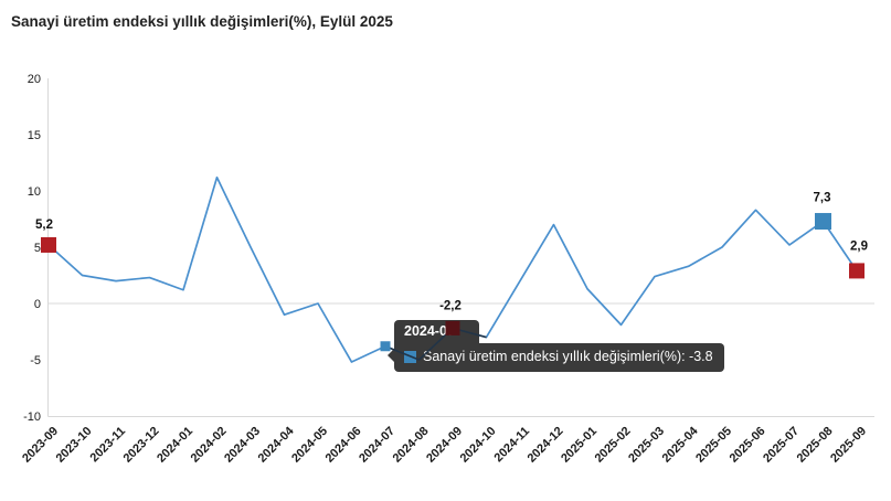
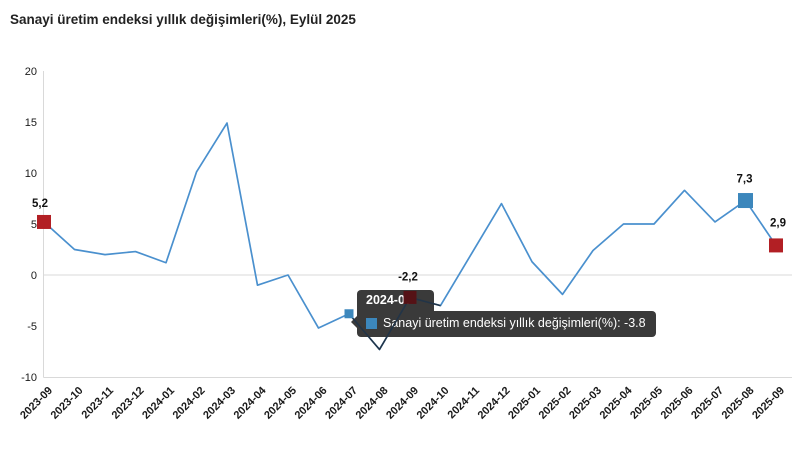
2024-02: 11.2 -> 10.1
2024-03: 5.0 -> 14.9
2024-08: -5.0 -> -7.3
2025-04: 3.3 -> 5.0
